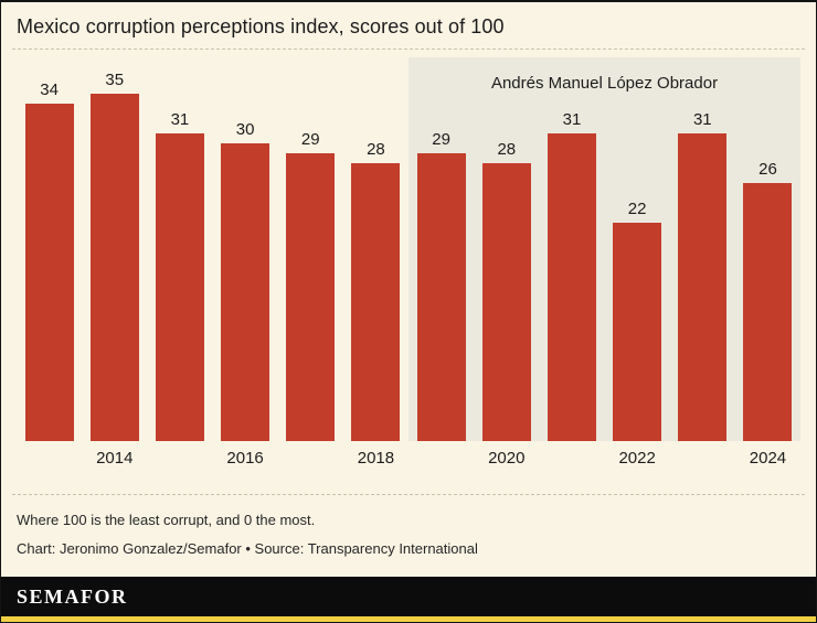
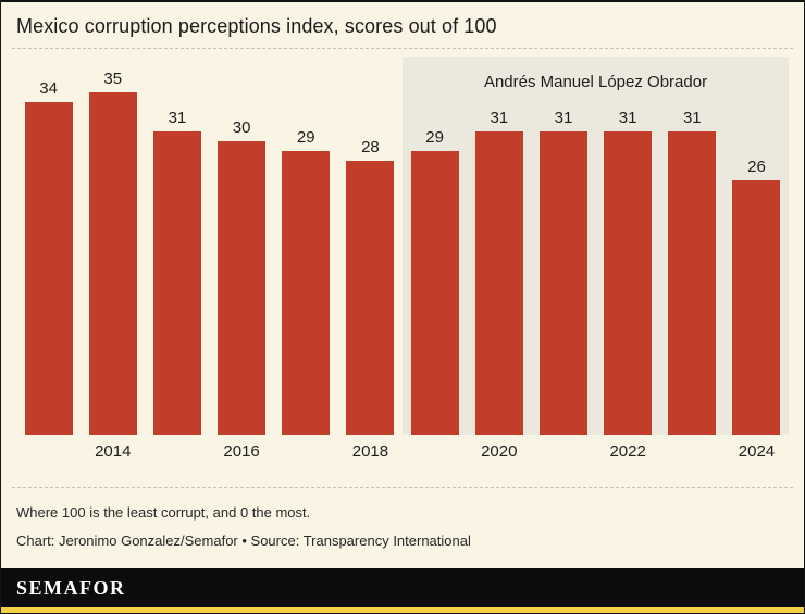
2020: 28 -> 31
2022: 22 -> 31
